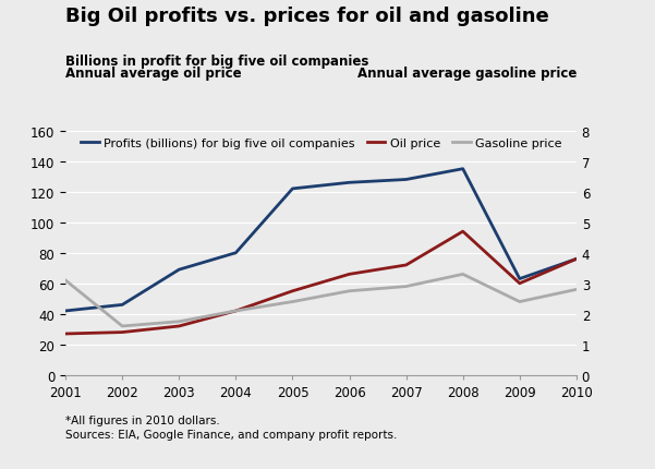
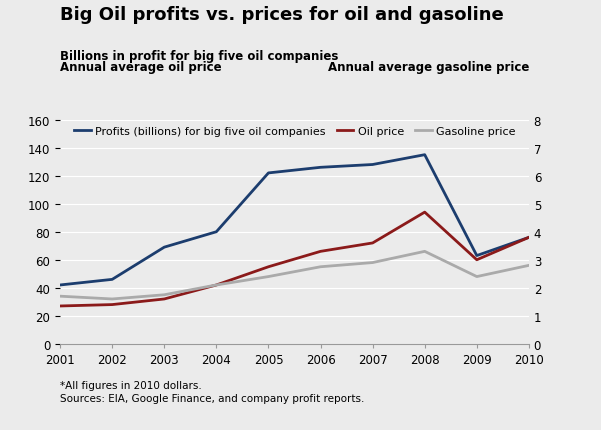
Gasoline price/2001: 3.10 -> 1.70
